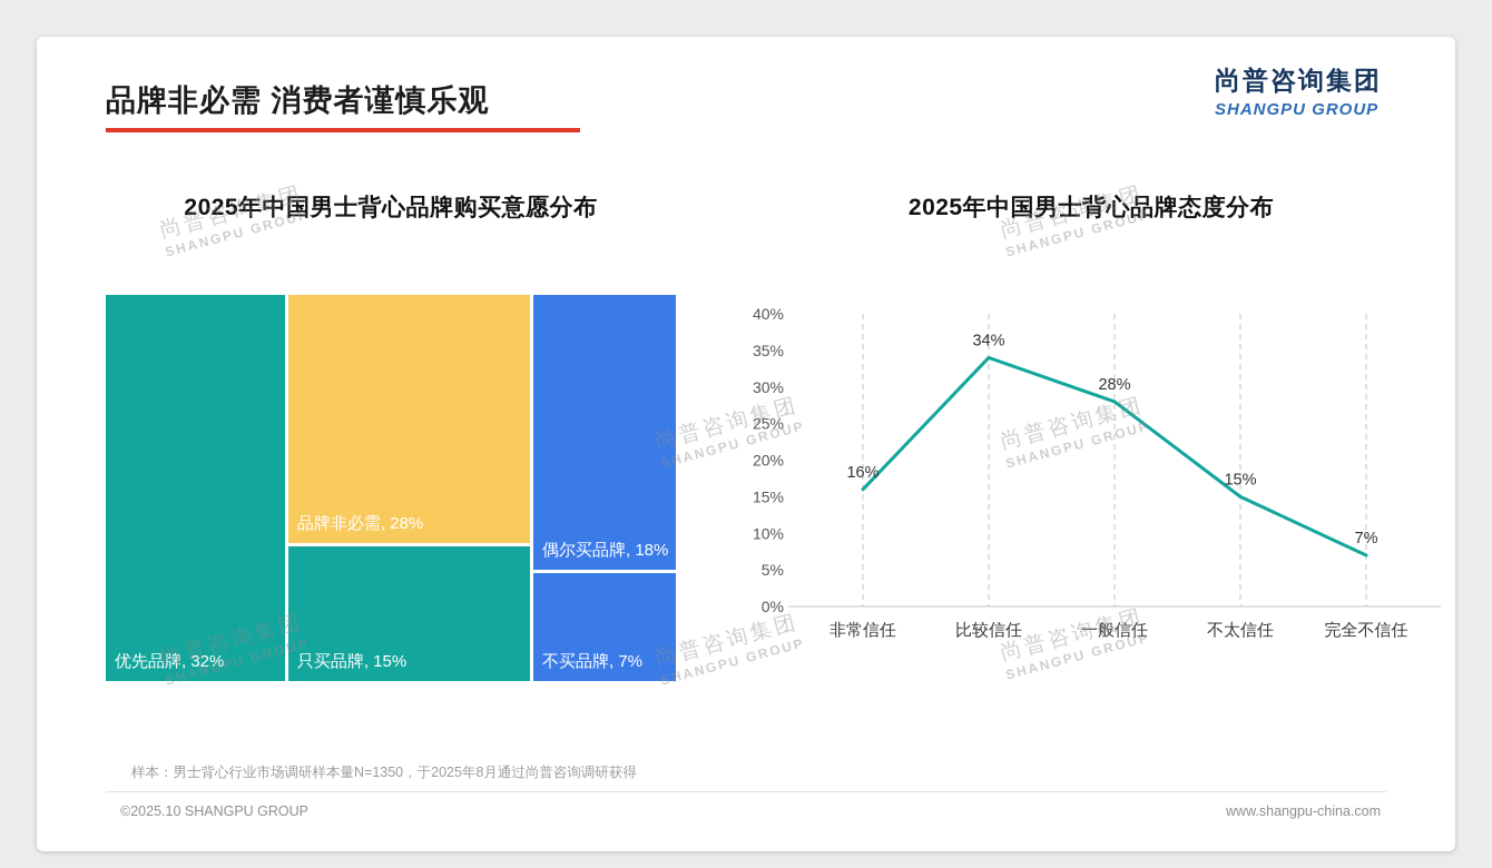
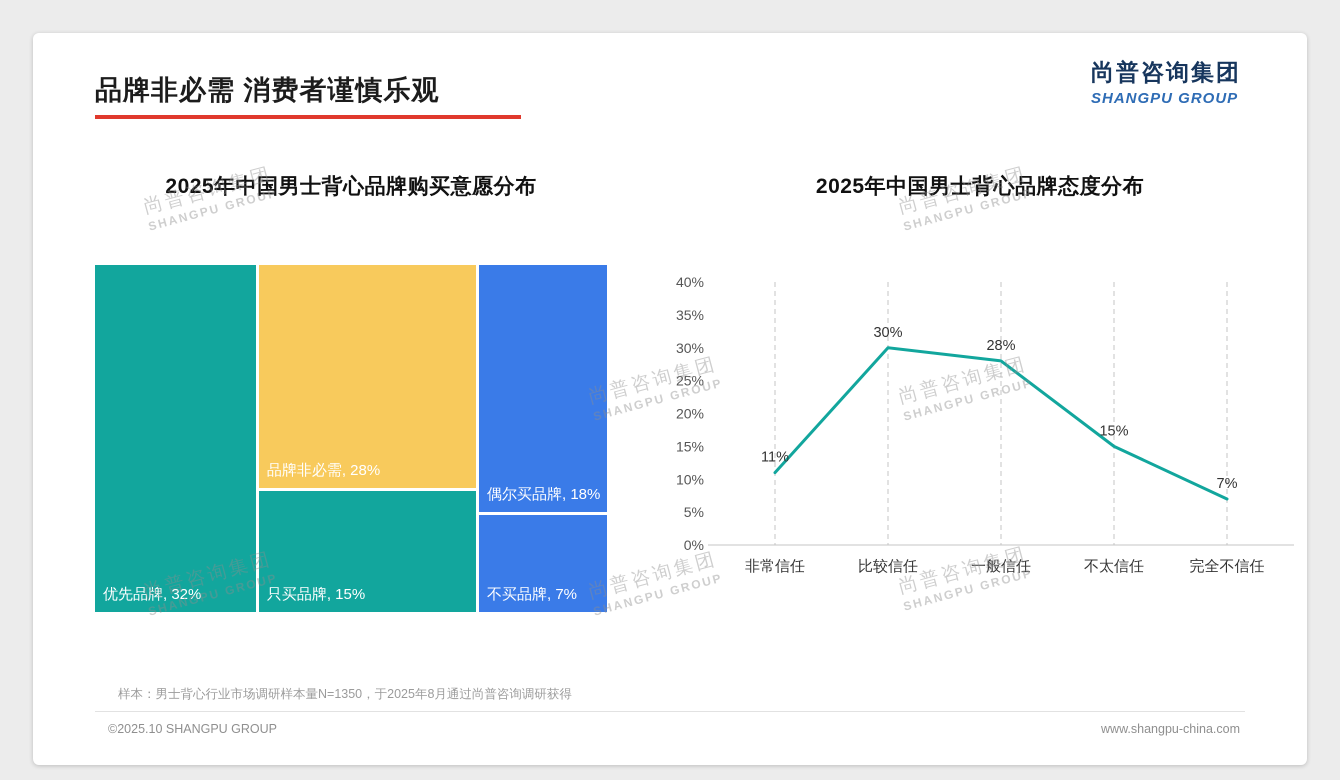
2025年中国男士背心品牌态度分布/非常信任: 16% -> 11%
2025年中国男士背心品牌态度分布/比较信任: 34% -> 30%
